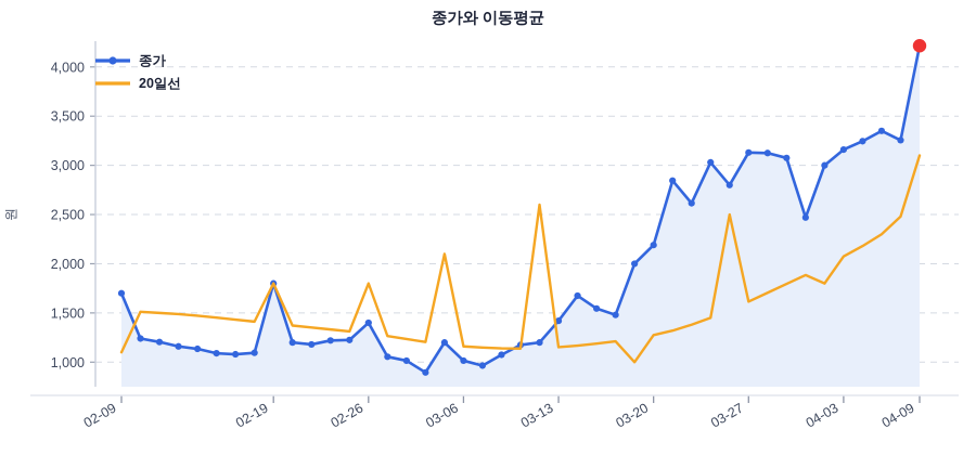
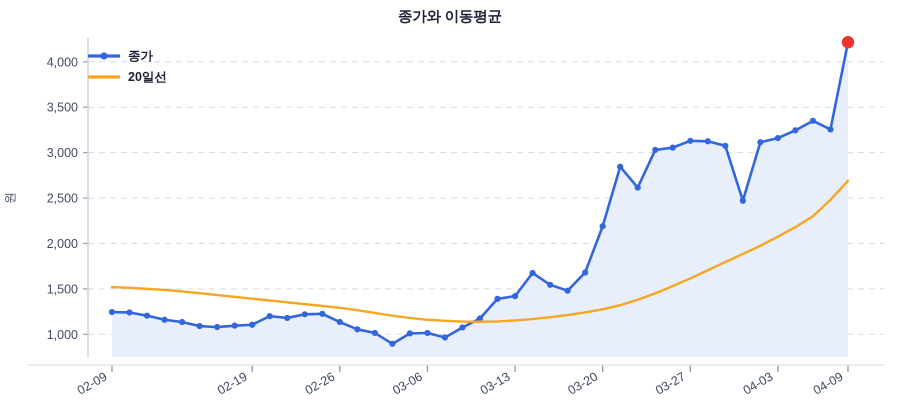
종가/02-09: 1700 -> 1200
20일선/02-09: 1100 -> 1500
종가/02-19: 1800 -> 1100
20일선/02-19: 1800 -> 1400
종가/02-26: 1400 -> 1100
20일선/02-26: 1800 -> 1300
종가/03-06: 1200 -> 1000
20일선/03-06: 2100 -> 1200
종가/03-13: 1200 -> 1400
20일선/03-13: 2600 -> 1100
종가/03-20: 2000 -> 1700
20일선/03-20: 1000 -> 1200
종가/03-27: 2800 -> 3100
20일선/03-27: 2500 -> 1500
종가/04-03: 3000 -> 3100
20일선/04-03: 1800 -> 2000
20일선/04-09: 3100 -> 2700
